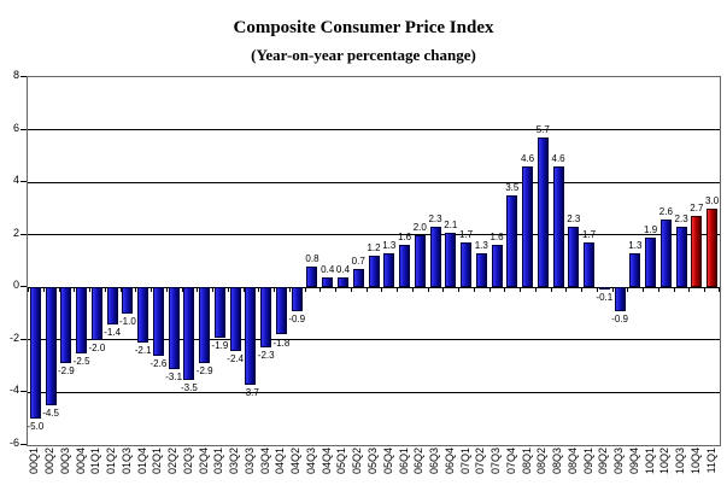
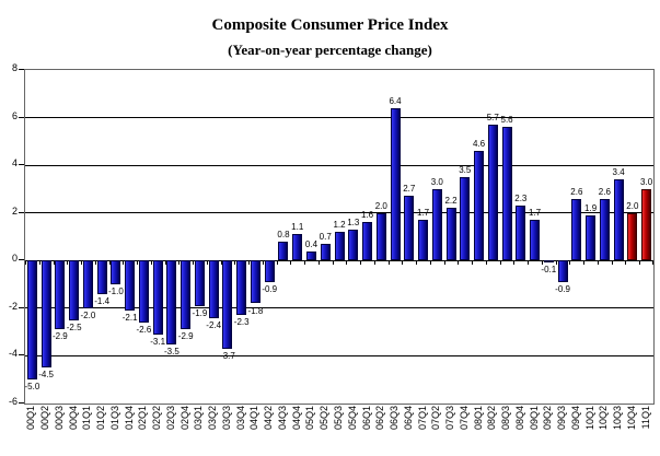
04Q4: 0.4 -> 1.1
06Q3: 2.3 -> 6.4
06Q4: 2.1 -> 2.7
07Q2: 1.3 -> 3.0
07Q3: 1.6 -> 2.2
08Q3: 4.6 -> 5.6
09Q4: 1.3 -> 2.6
10Q3: 2.3 -> 3.4
10Q4: 2.7 -> 2.0
